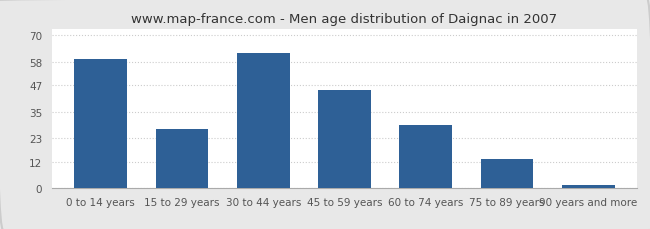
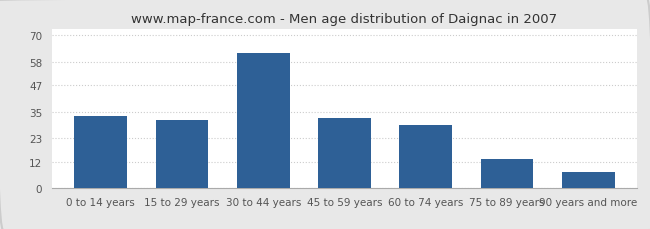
0 to 14 years: 59 -> 33
15 to 29 years: 27 -> 31
45 to 59 years: 45 -> 32
90 years and more: 1 -> 7
